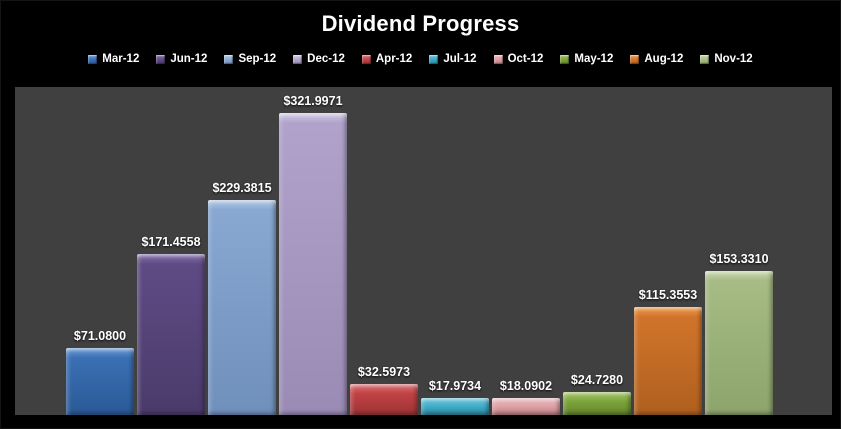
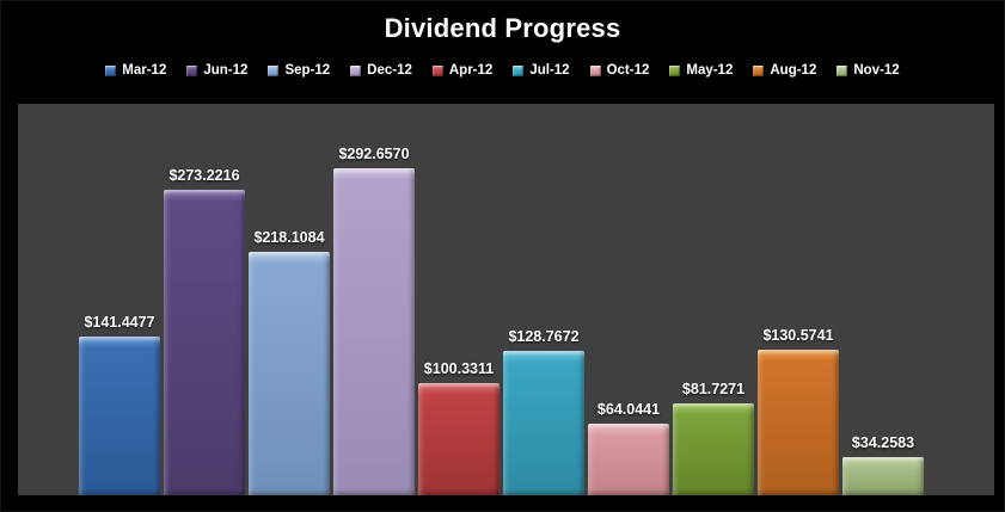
Mar-12: $71.0800 -> $141.4477
Jun-12: $171.4558 -> $273.2216
Sep-12: $229.3815 -> $218.1084
Dec-12: $321.9971 -> $292.6570
Apr-12: $32.5973 -> $100.3311
Jul-12: $17.9734 -> $128.7672
Oct-12: $18.0902 -> $64.0441
May-12: $24.7280 -> $81.7271
Aug-12: $115.3553 -> $130.5741
Nov-12: $153.3310 -> $34.2583
